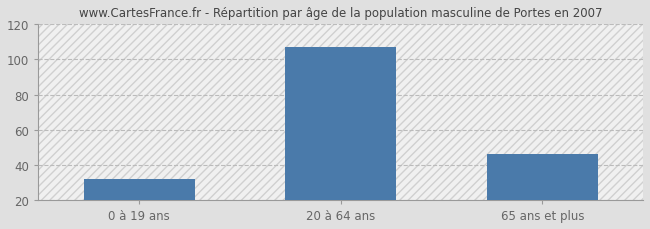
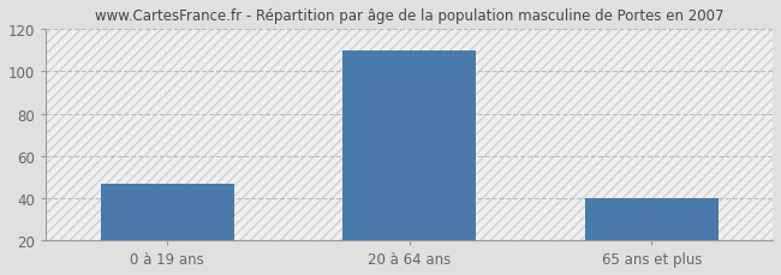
0 à 19 ans: 32 -> 47
20 à 64 ans: 107 -> 110
65 ans et plus: 46 -> 40
